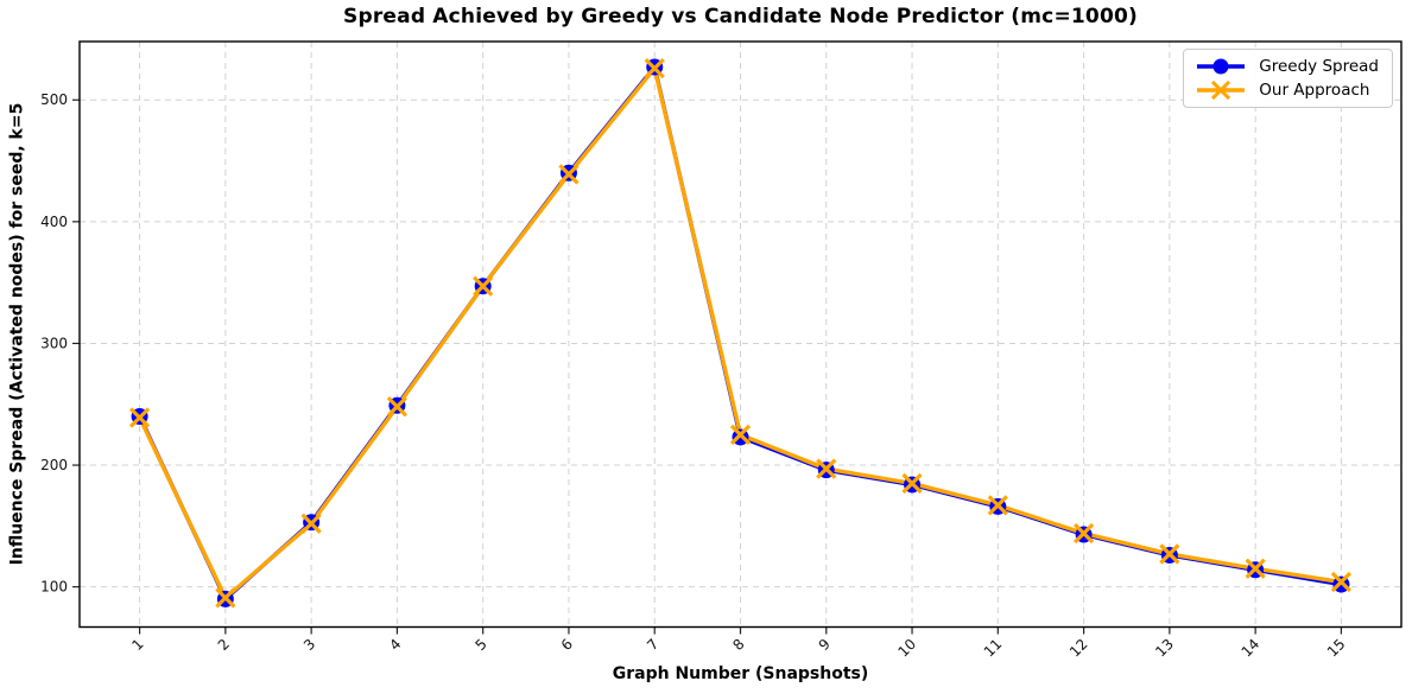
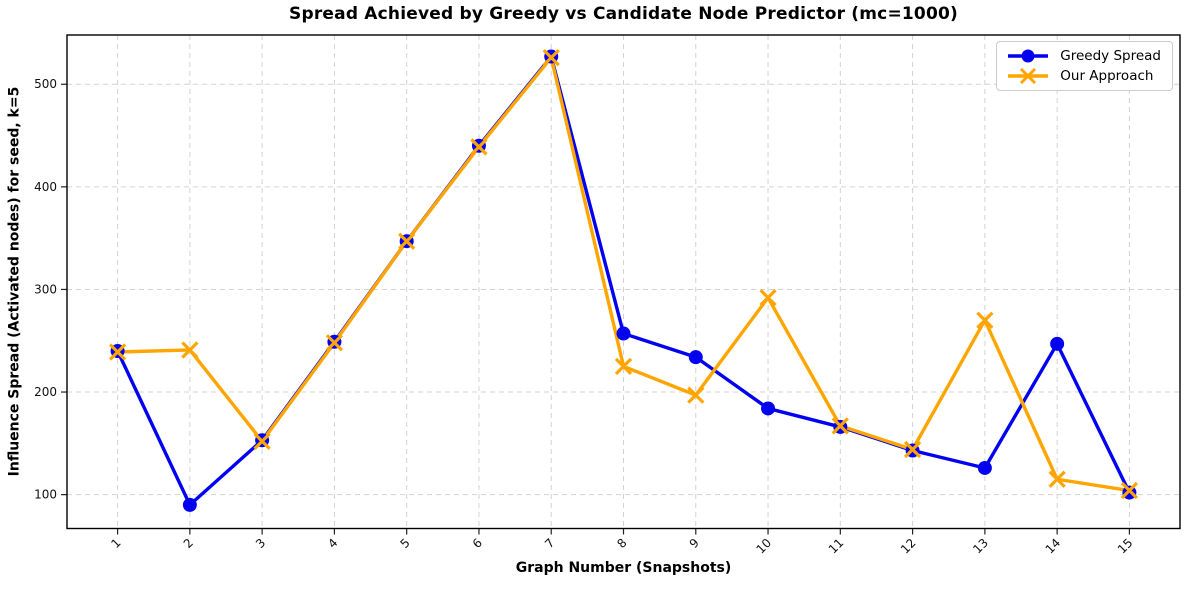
Our Approach/2: 91 -> 241
Greedy Spread/8: 223 -> 257
Greedy Spread/9: 196 -> 234
Our Approach/10: 185 -> 292
Our Approach/13: 127 -> 270
Greedy Spread/14: 114 -> 247
